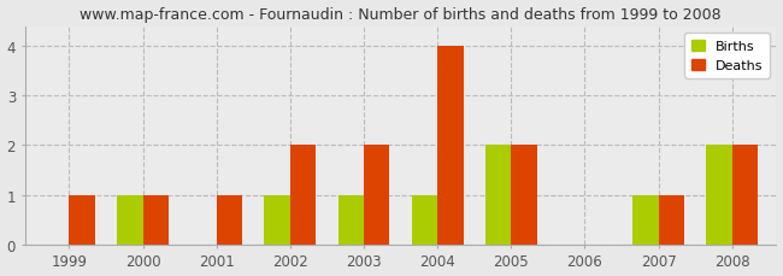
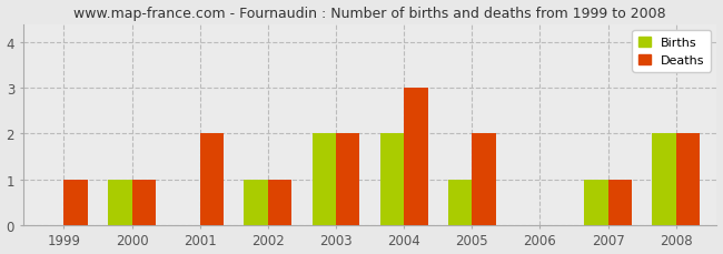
Deaths/2001: 1 -> 2
Deaths/2002: 2 -> 1
Births/2003: 1 -> 2
Births/2004: 1 -> 2
Deaths/2004: 4 -> 3
Births/2005: 2 -> 1
